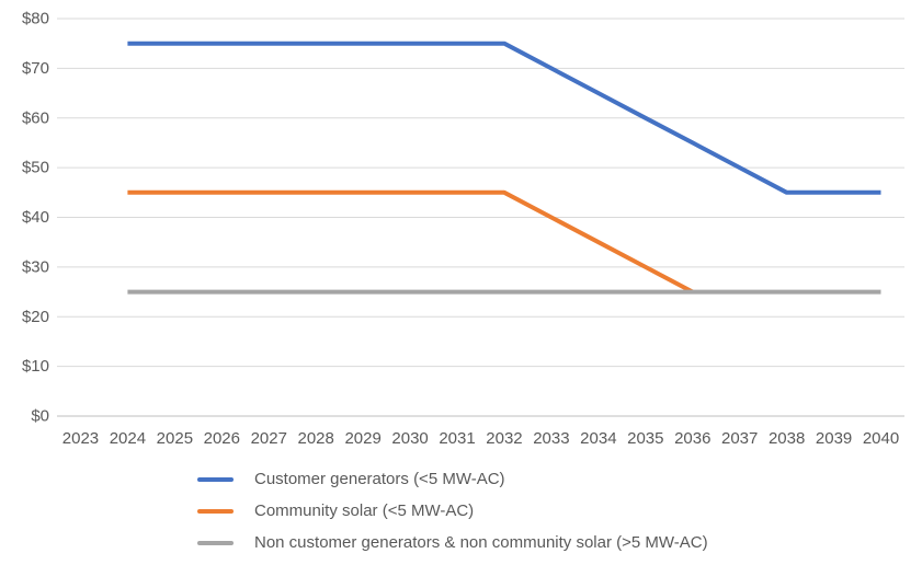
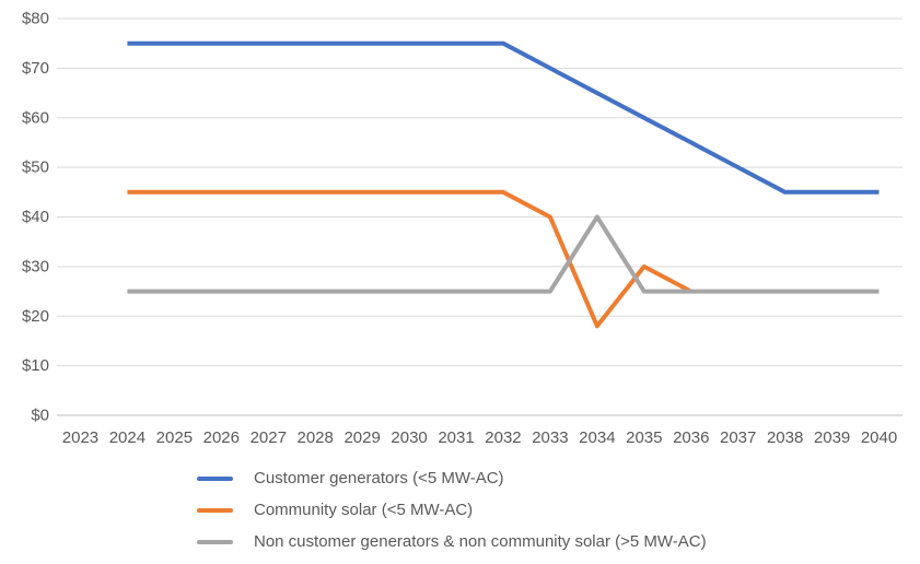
Community solar (<5 MW-AC)/2034: $35 -> $18
Non customer generators & non community solar (>5 MW-AC)/2034: $25 -> $40
